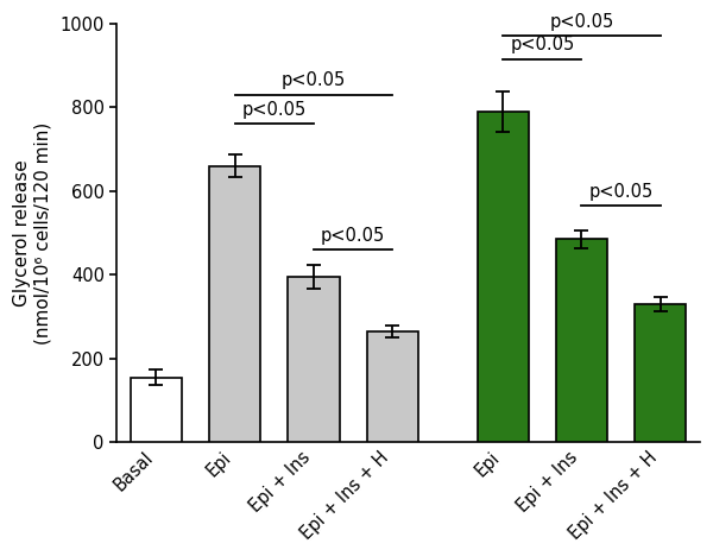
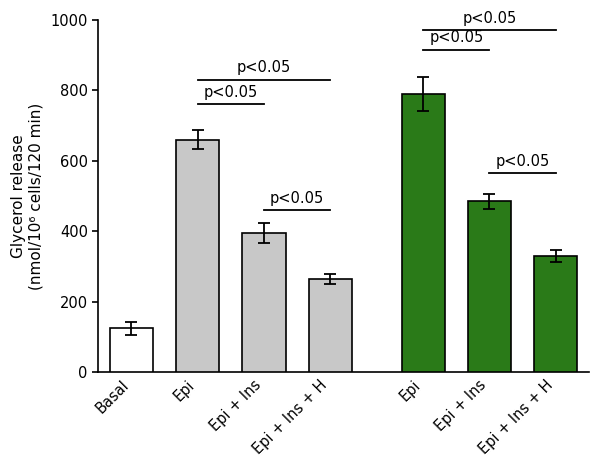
Basal: 155 -> 125
